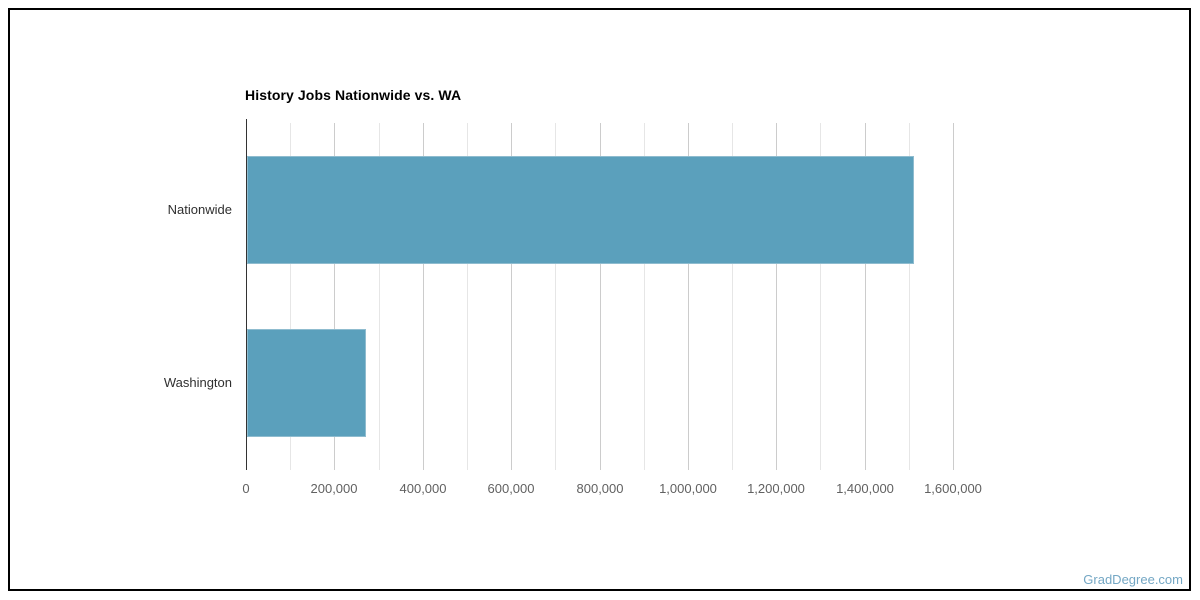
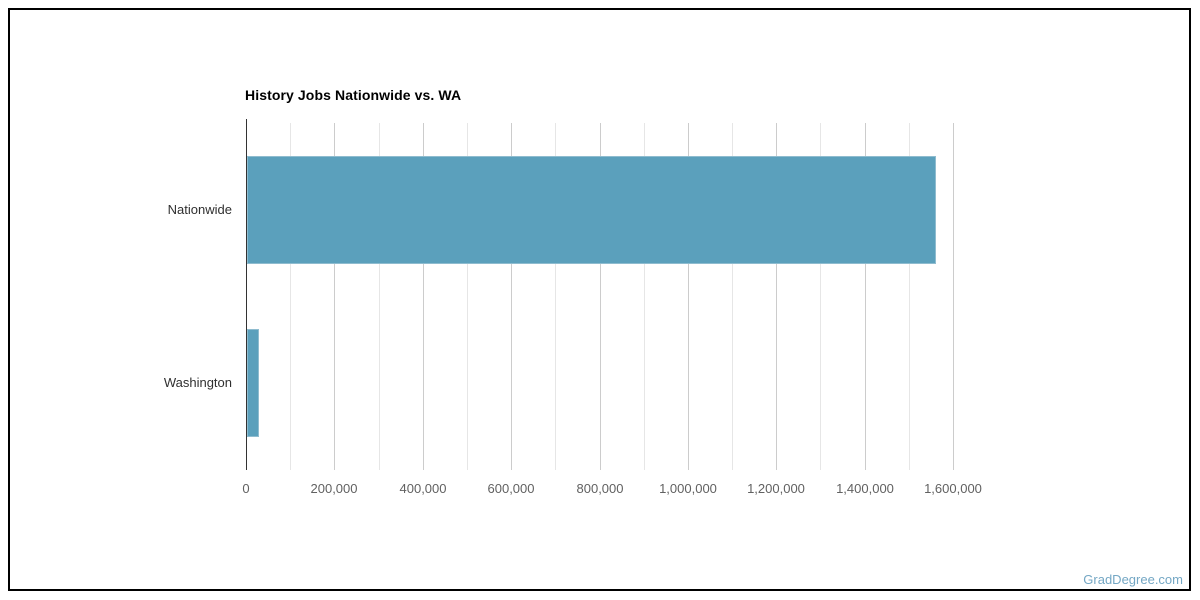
Nationwide: 1510000 -> 1560000
Washington: 270000 -> 30000
